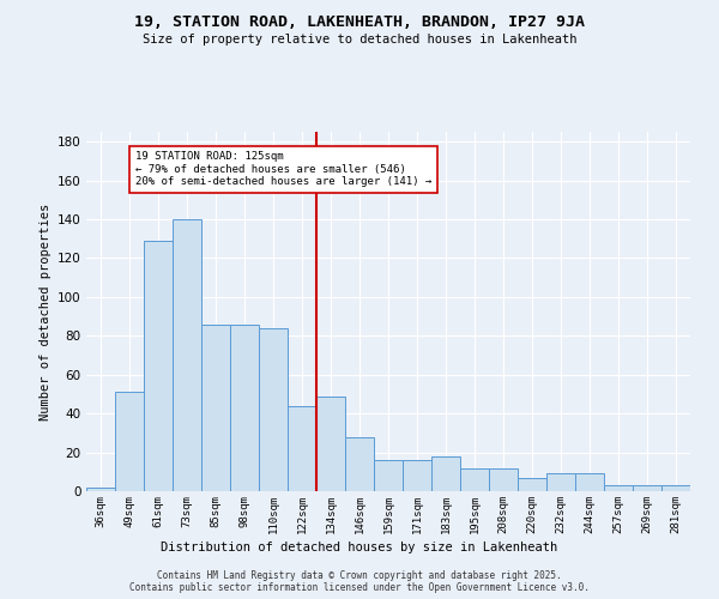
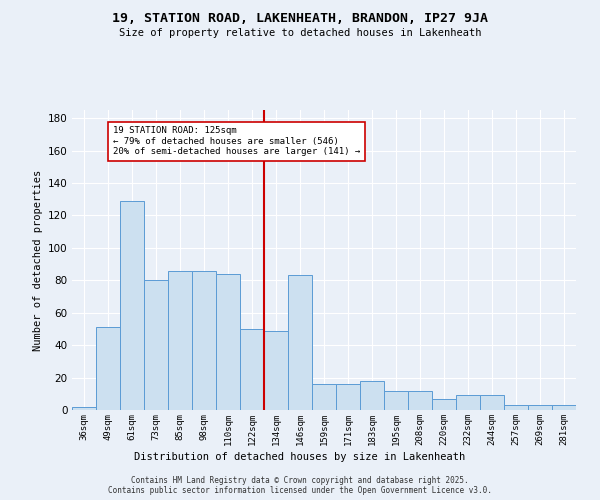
73sqm: 140 -> 80
122sqm: 44 -> 50
146sqm: 28 -> 83
